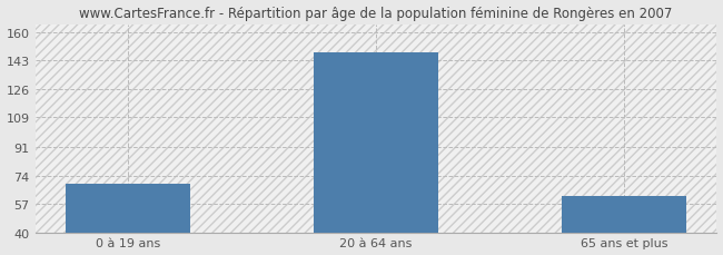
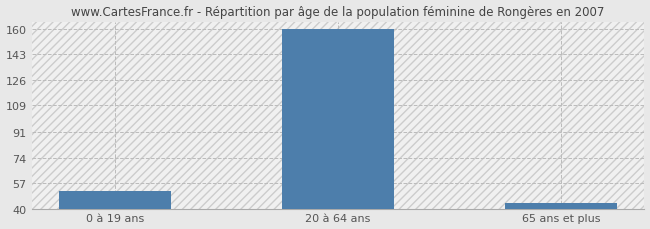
0 à 19 ans: 69 -> 52
20 à 64 ans: 148 -> 160
65 ans et plus: 62 -> 44
